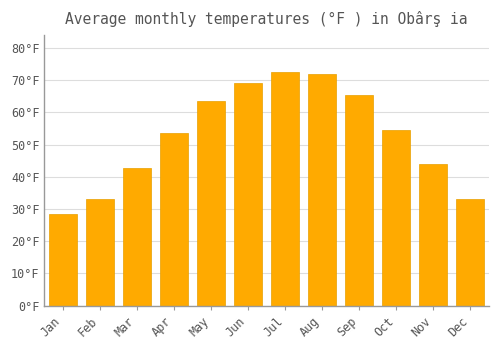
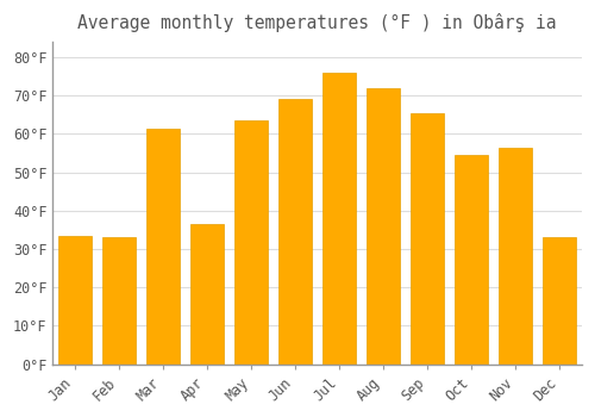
Jan: 28.4°F -> 33.5°F
Mar: 42.8°F -> 61.5°F
Apr: 53.6°F -> 36.5°F
Jul: 72.5°F -> 76.0°F
Nov: 44.1°F -> 56.5°F
